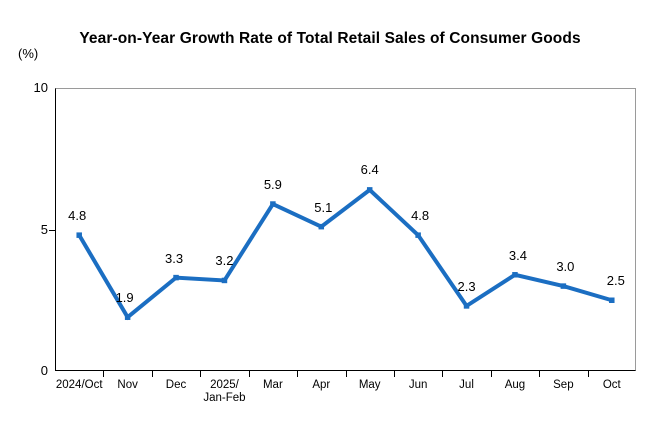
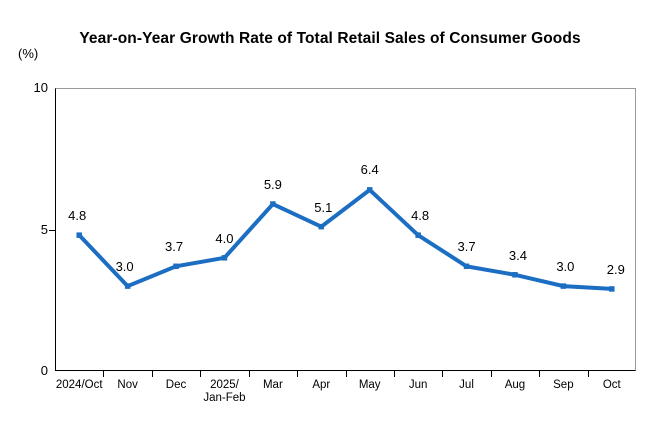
Nov: 1.9 -> 3.0
Dec: 3.3 -> 3.7
2025/ Jan-Feb: 3.2 -> 4.0
Jul: 2.3 -> 3.7
Oct: 2.5 -> 2.9
